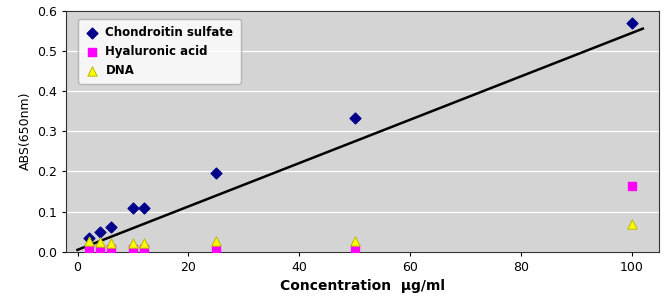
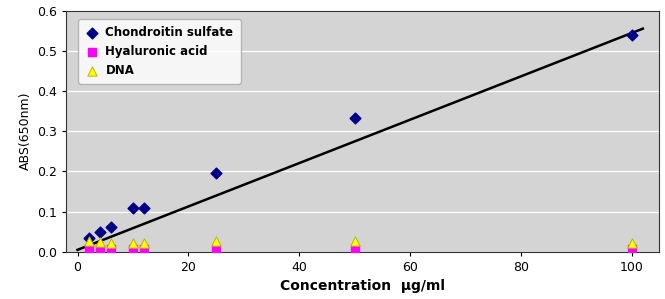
Chondroitin sulfate/100: 0.570 -> 0.540
Hyaluronic acid/100: 0.165 -> 0.008
DNA/100: 0.070 -> 0.022
